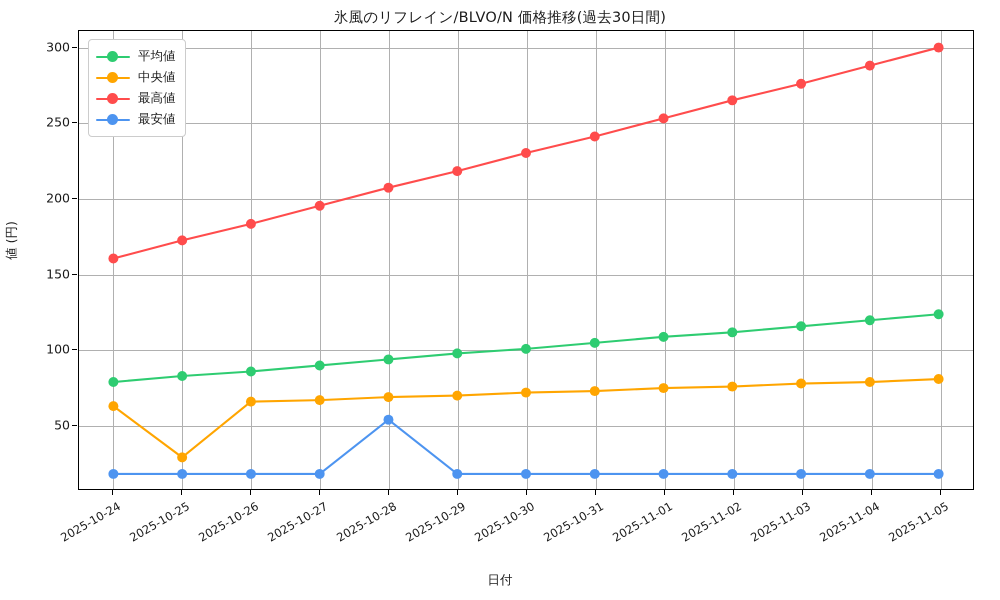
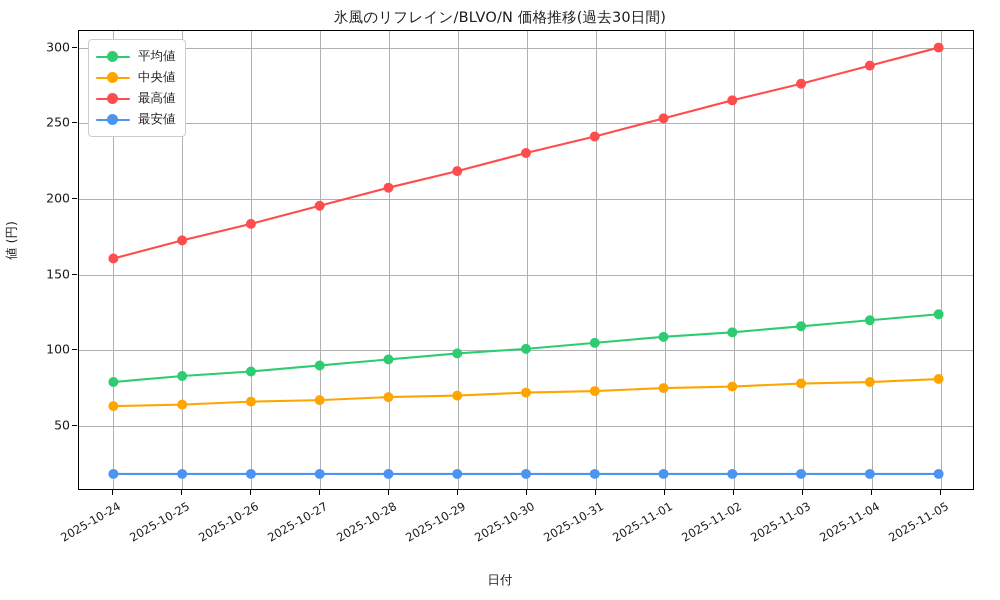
中央値/2025-10-25: 28 -> 63
最安値/2025-10-28: 53 -> 17
